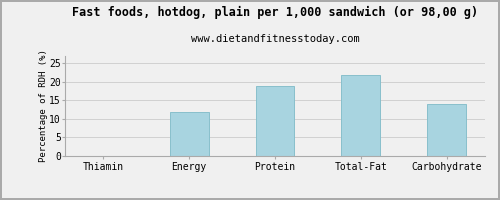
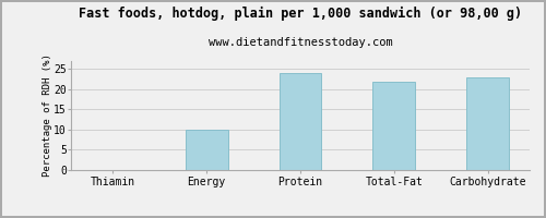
Energy: 12 -> 10
Protein: 19 -> 24
Carbohydrate: 14 -> 23
